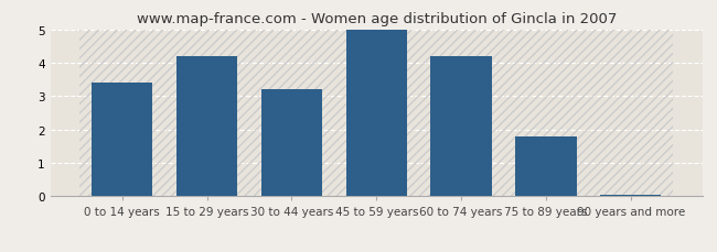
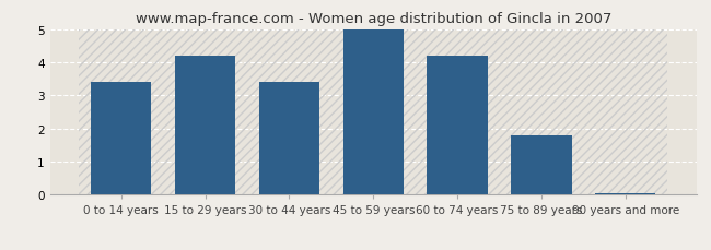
30 to 44 years: 3.20 -> 3.40
